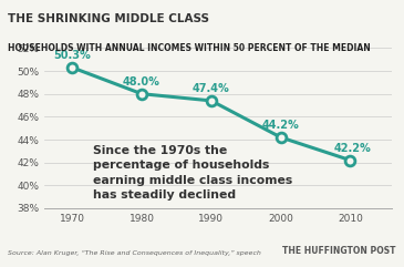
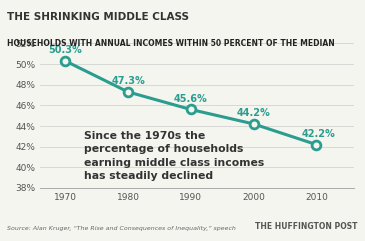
1980: 48.0% -> 47.3%
1990: 47.4% -> 45.6%
